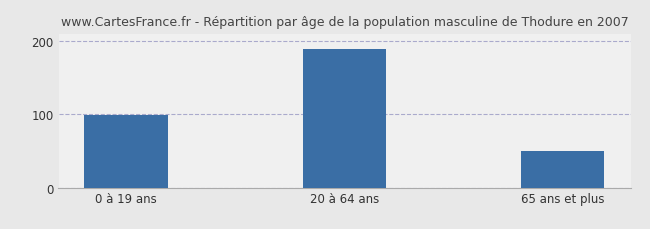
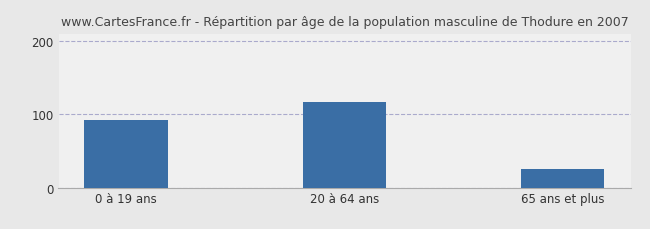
0 à 19 ans: 99 -> 92
20 à 64 ans: 189 -> 116
65 ans et plus: 50 -> 26
